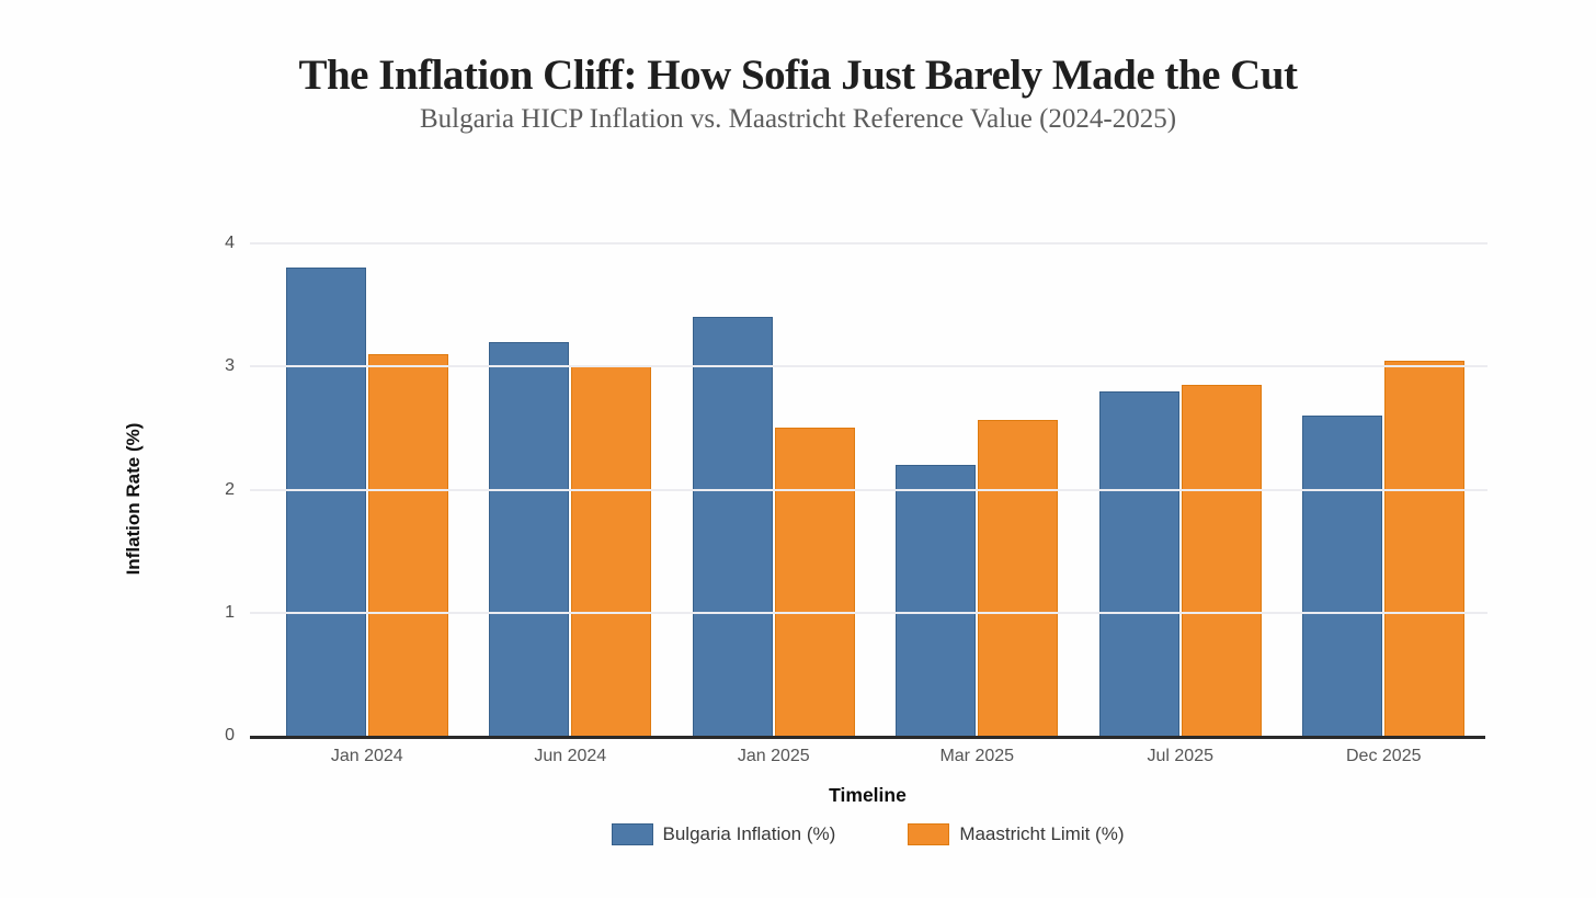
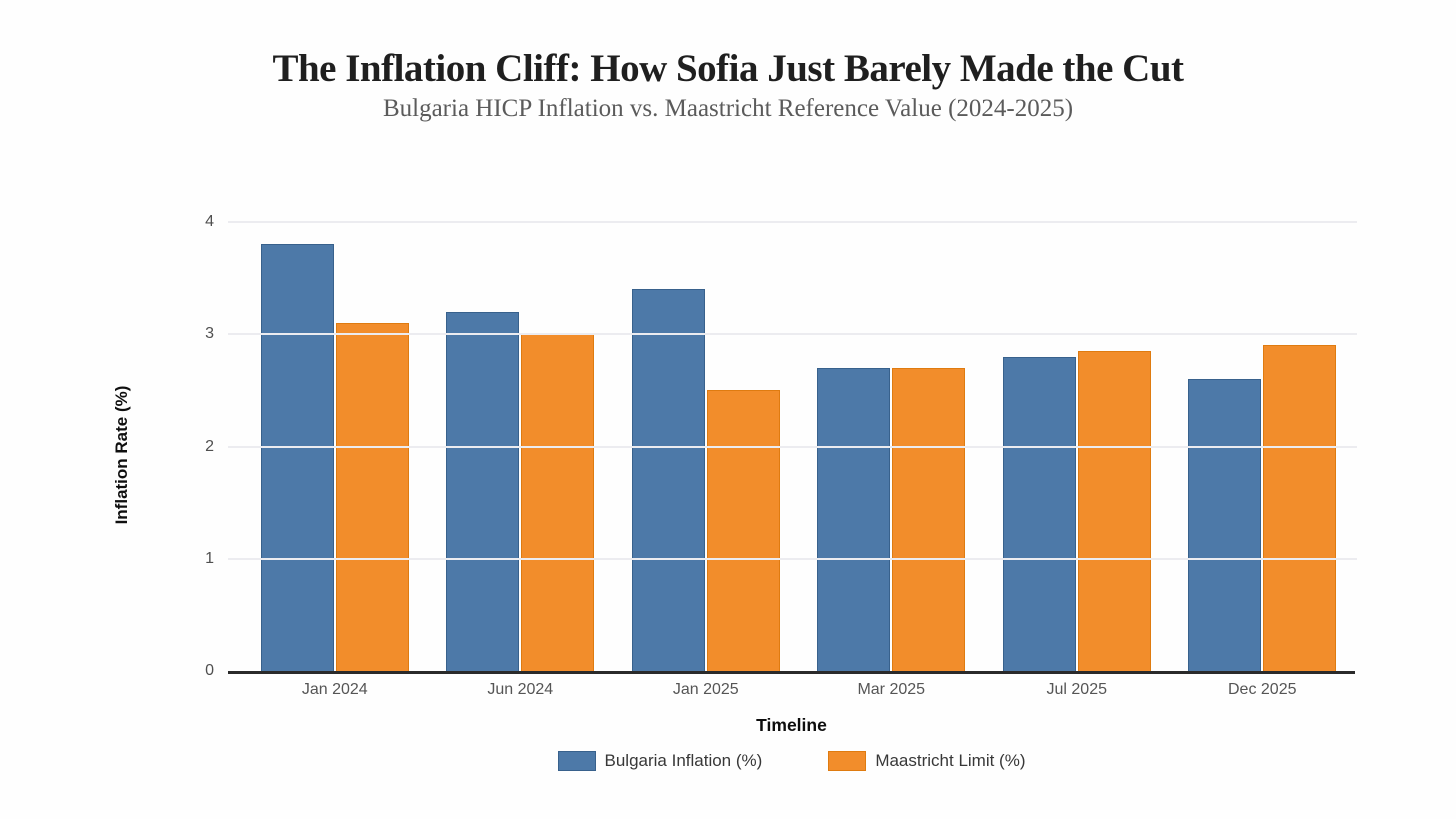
Bulgaria Inflation (%)/Mar 2025: 2.2 -> 2.7
Maastricht Limit (%)/Mar 2025: 2.57 -> 2.70
Maastricht Limit (%)/Dec 2025: 3.05 -> 2.90
